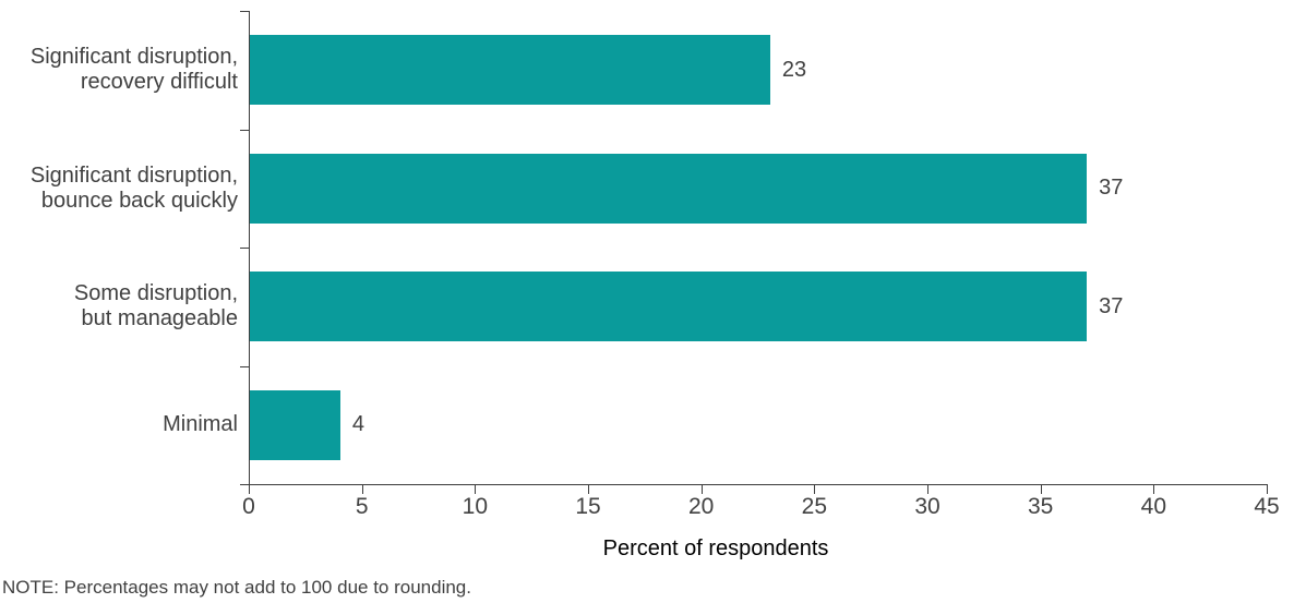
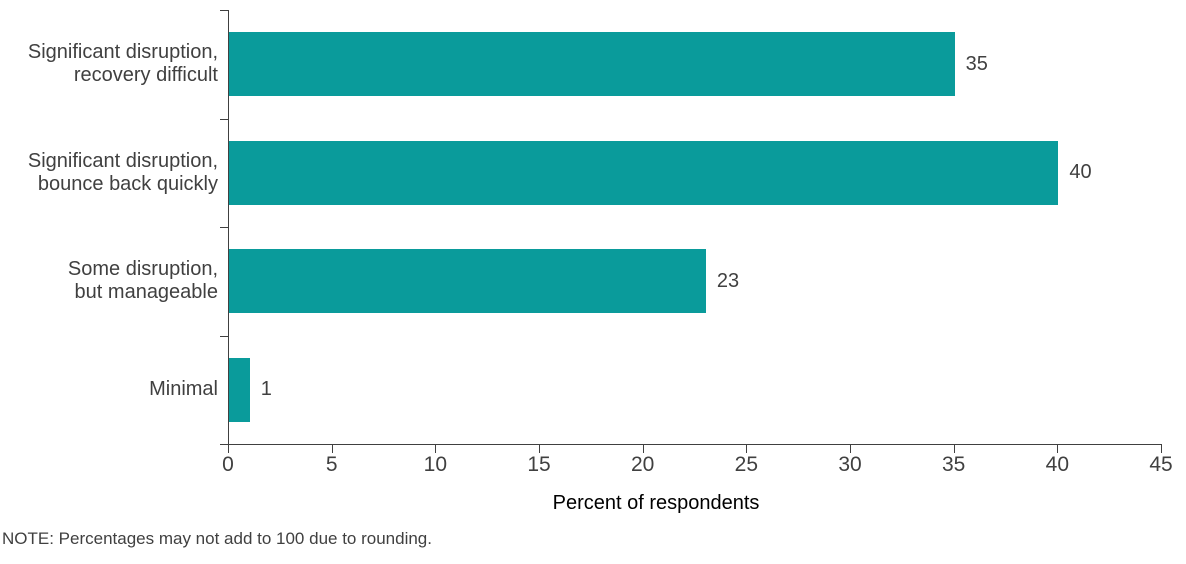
Significant disruption, recovery difficult: 23 -> 35
Significant disruption, bounce back quickly: 37 -> 40
Some disruption, but manageable: 37 -> 23
Minimal: 4 -> 1
